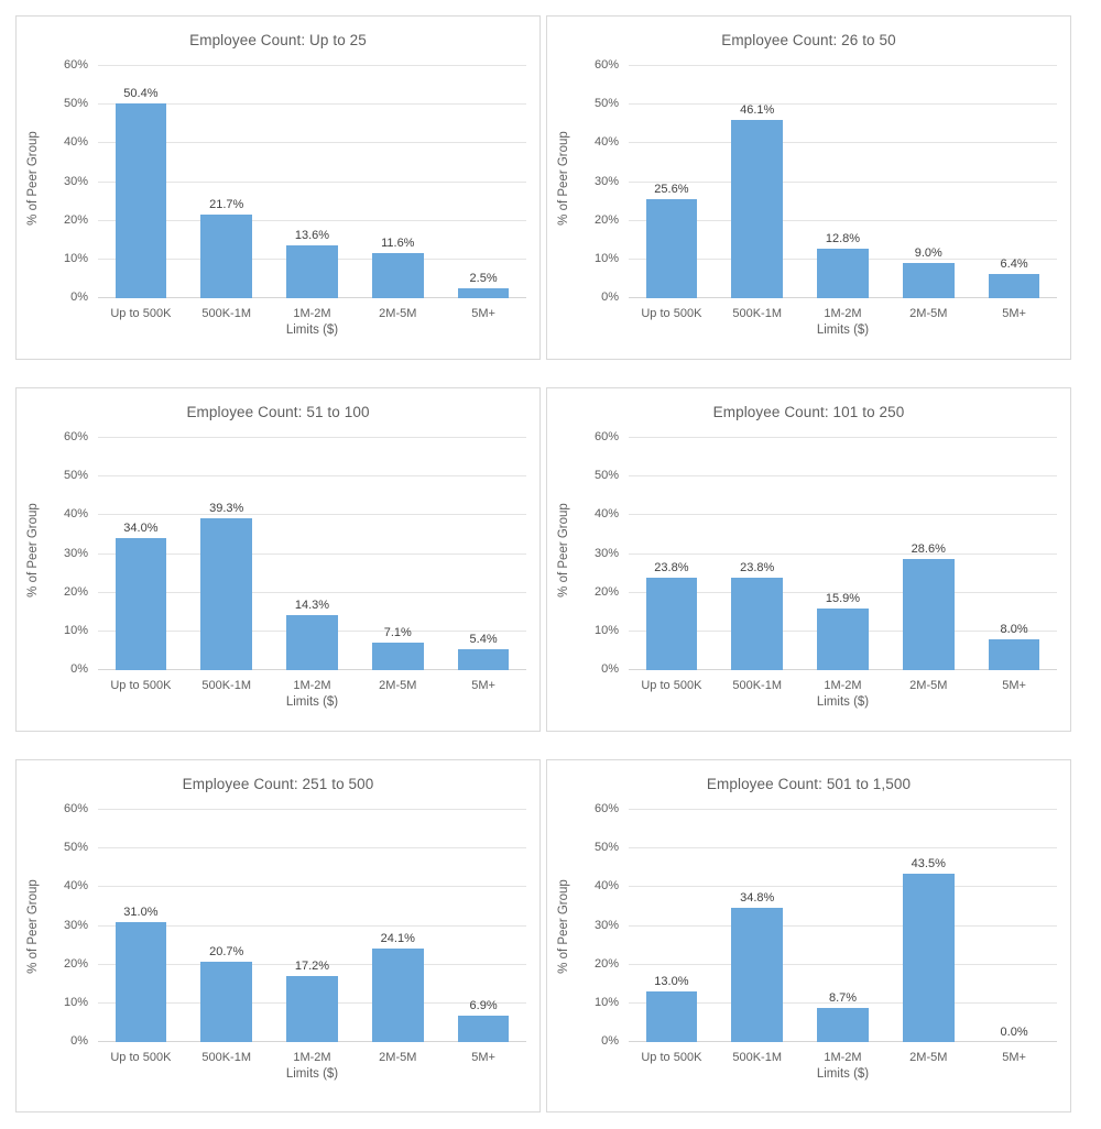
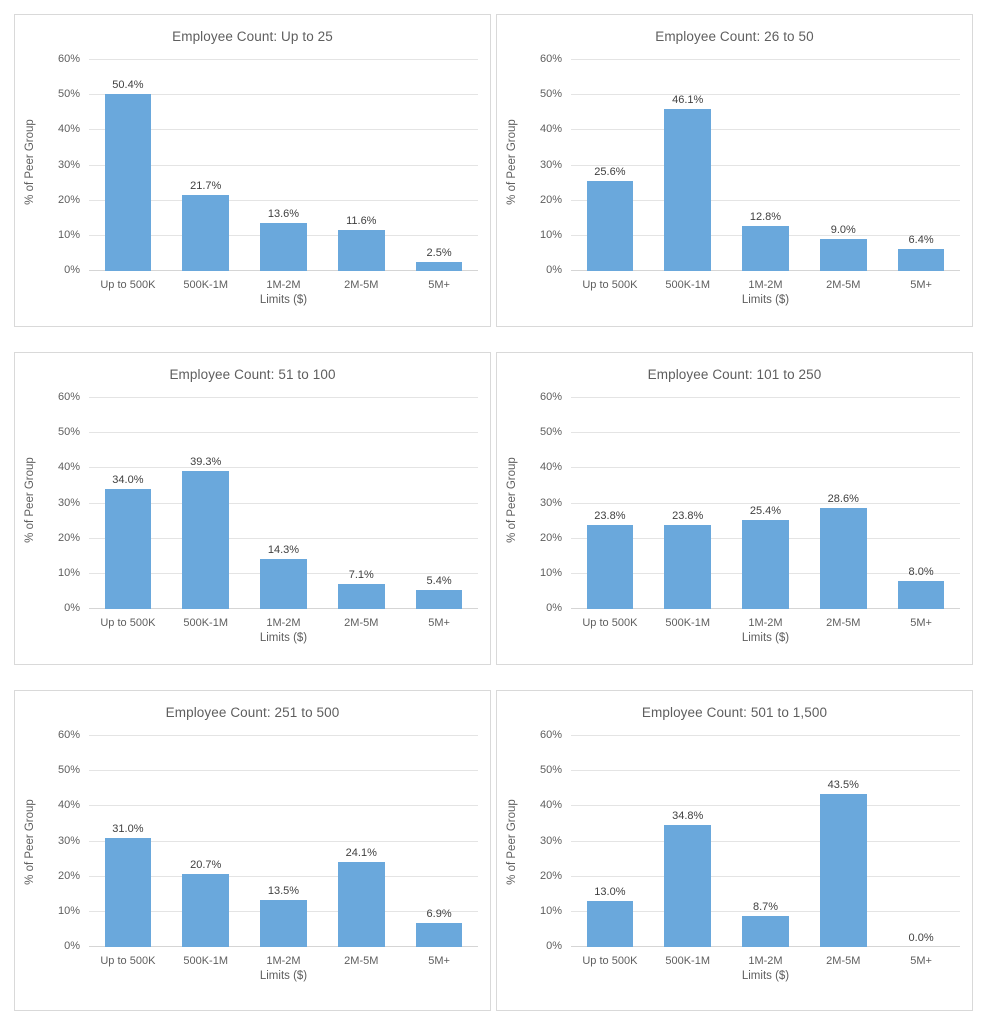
Employee Count: 101 to 250/1M-2M: 15.9% -> 25.4%
Employee Count: 251 to 500/1M-2M: 17.2% -> 13.5%
